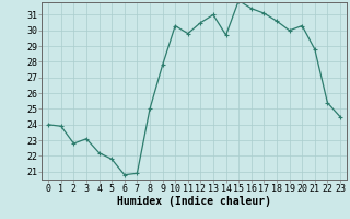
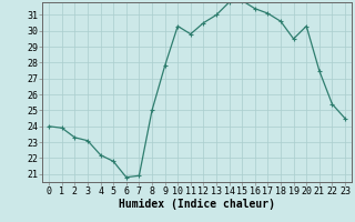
2: 22.8 -> 23.3
14: 29.7 -> 31.8
19: 30.0 -> 29.5
21: 28.8 -> 27.5
